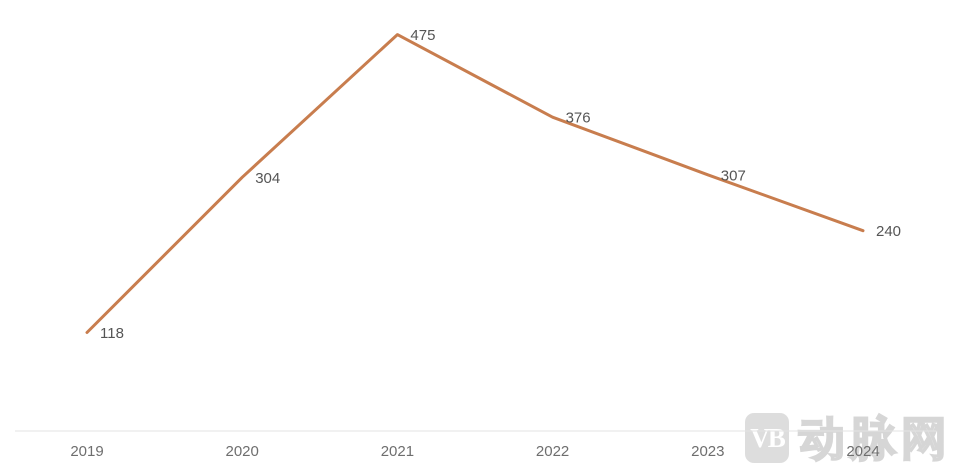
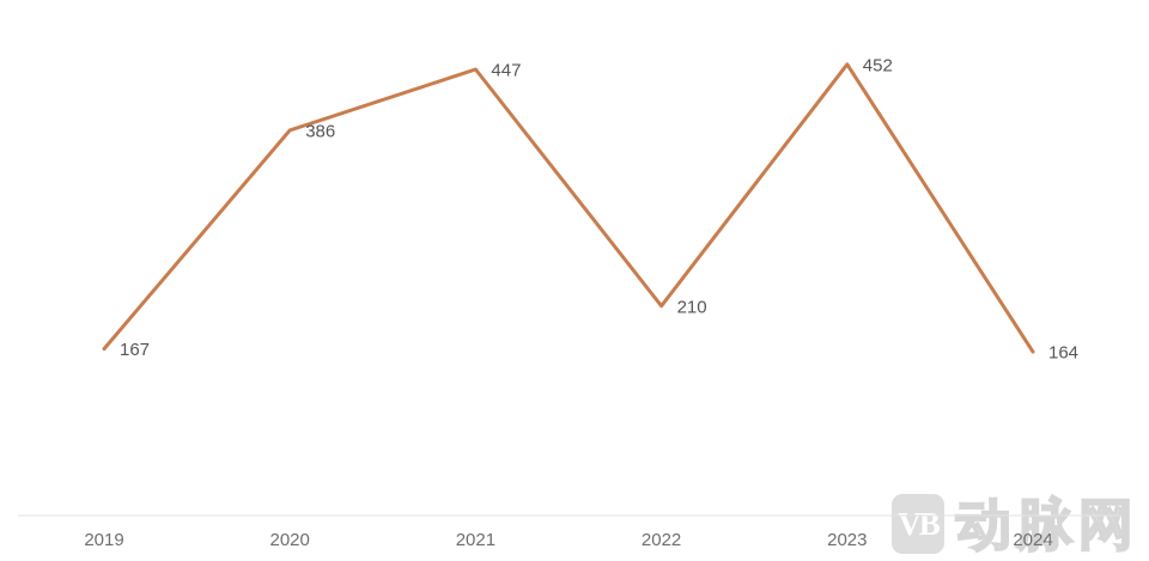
2019: 118 -> 167
2020: 304 -> 386
2021: 475 -> 447
2022: 376 -> 210
2023: 307 -> 452
2024: 240 -> 164
